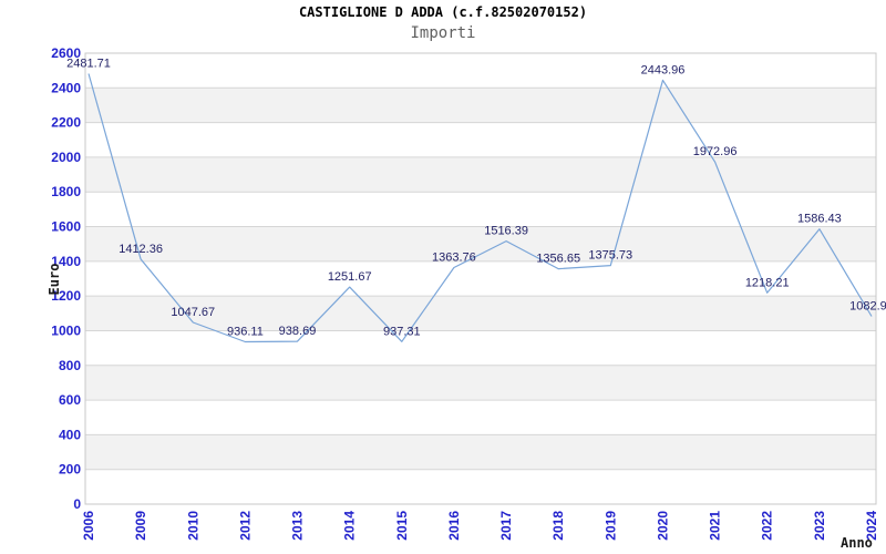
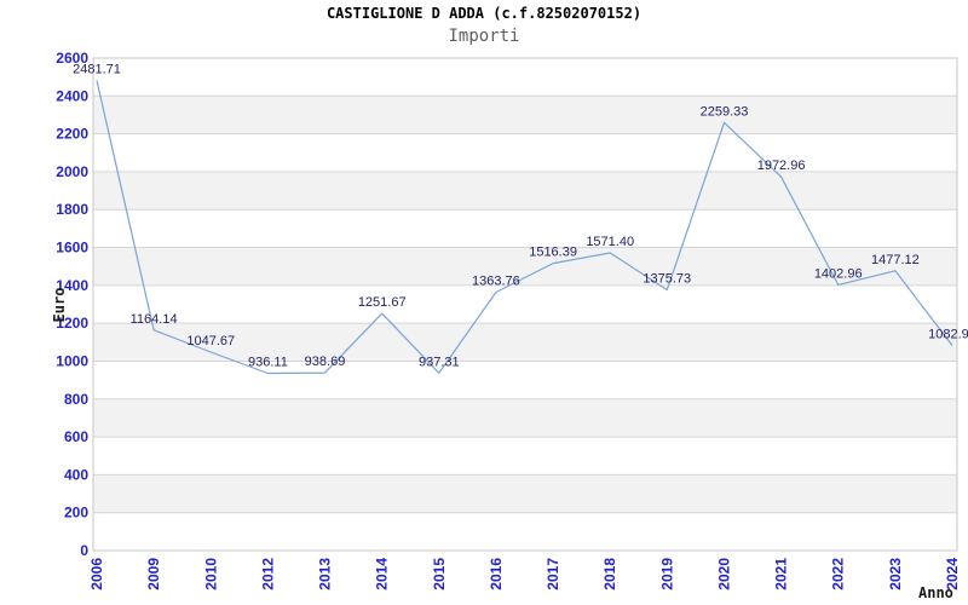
2009: 1412.36 -> 1164.14
2018: 1356.65 -> 1571.40
2020: 2443.96 -> 2259.33
2022: 1218.21 -> 1402.96
2023: 1586.43 -> 1477.12
